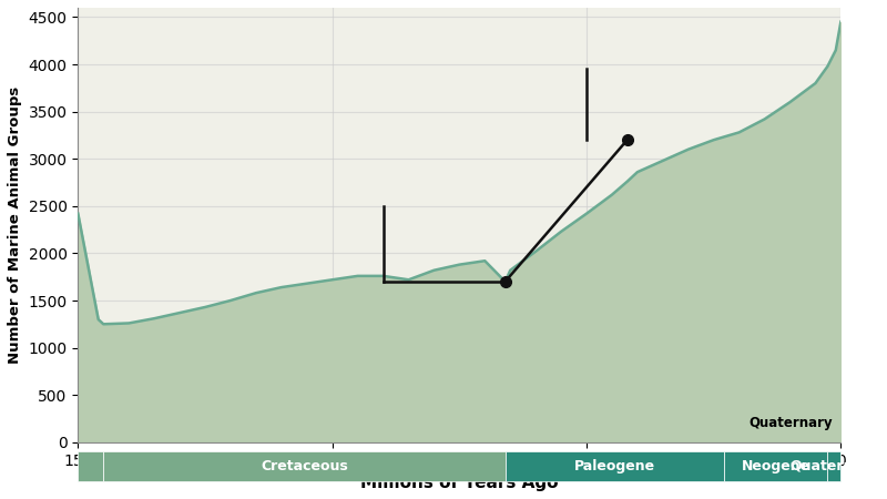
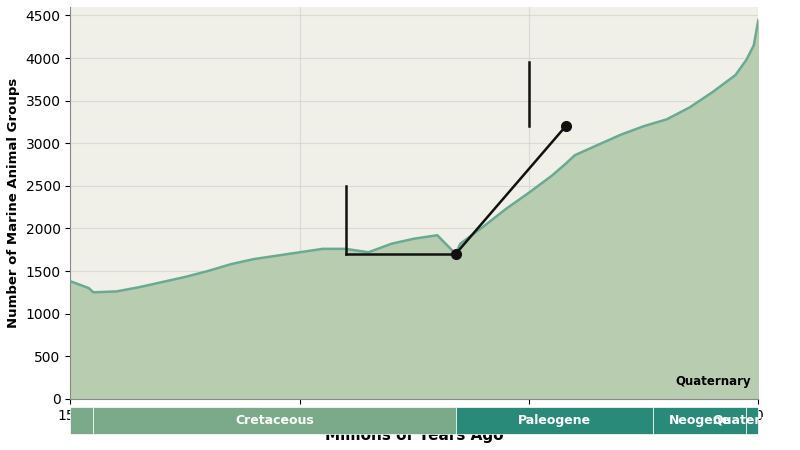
150: 2420 -> 1380
